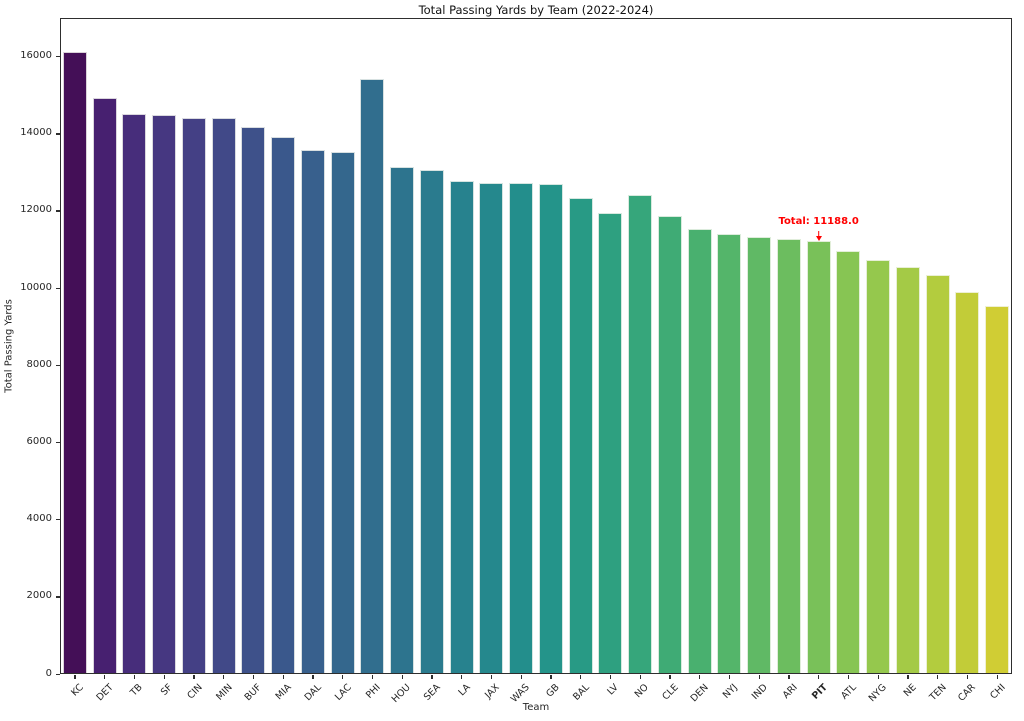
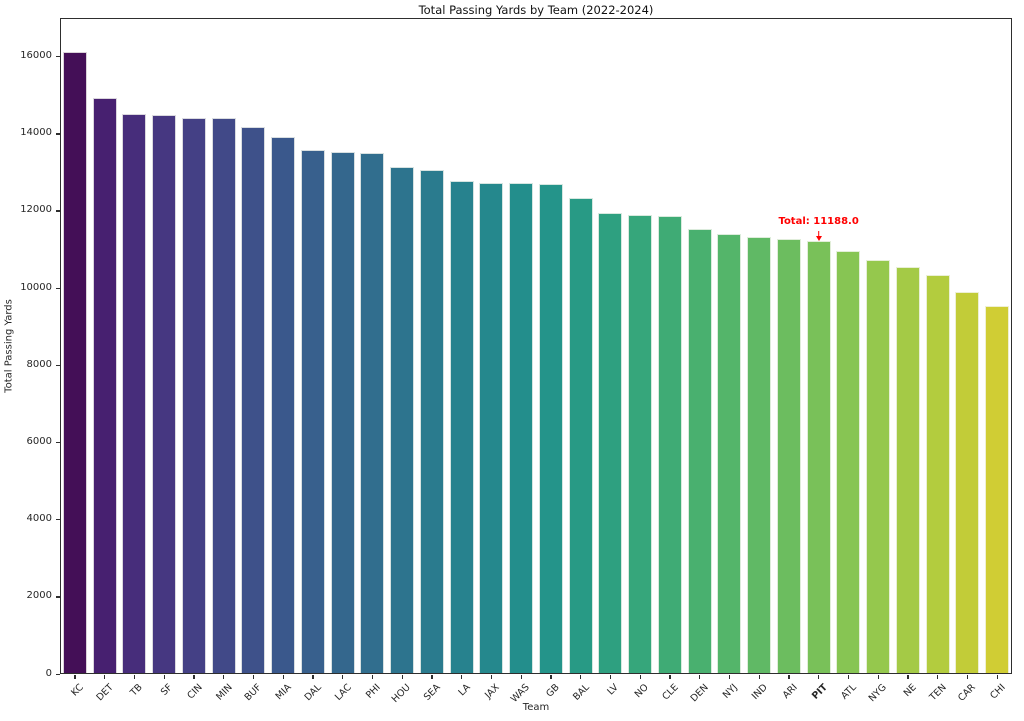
PHI: 15400 -> 13500
NO: 12400 -> 11900
